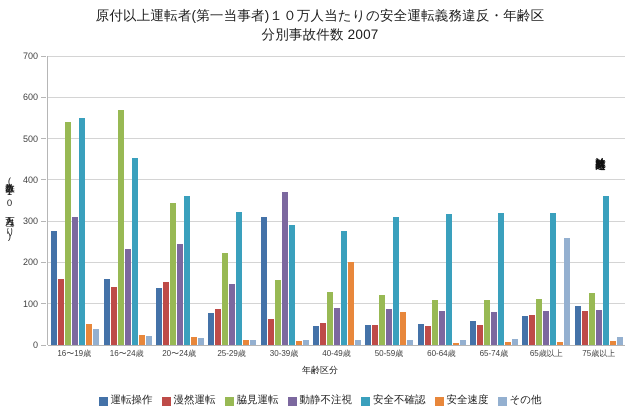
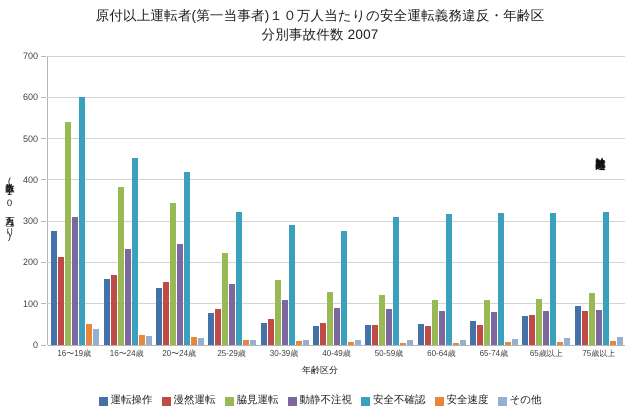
漫然運転/16〜19歳: 160 -> 210
安全不確認/16〜19歳: 550 -> 600
漫然運転/16〜24歳: 140 -> 170
脇見運転/16〜24歳: 570 -> 380
安全不確認/20〜24歳: 360 -> 420
運転操作/30-39歳: 310 -> 50
動静不注視/30-39歳: 370 -> 110
安全速度/40-49歳: 200 -> 10
安全速度/50-59歳: 80 -> 10
その他/65歳以上: 260 -> 20
安全不確認/75歳以上: 360 -> 320
